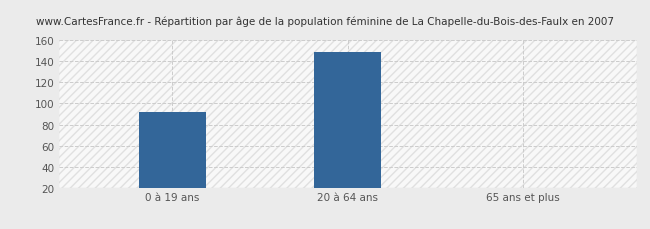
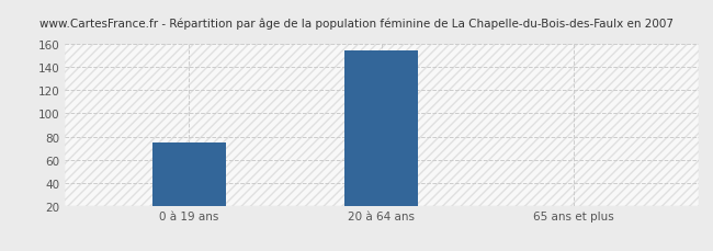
0 à 19 ans: 92 -> 75
20 à 64 ans: 149 -> 155
